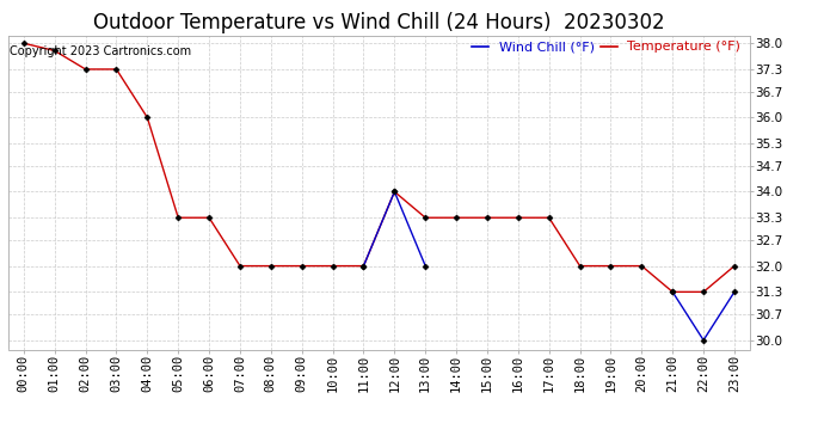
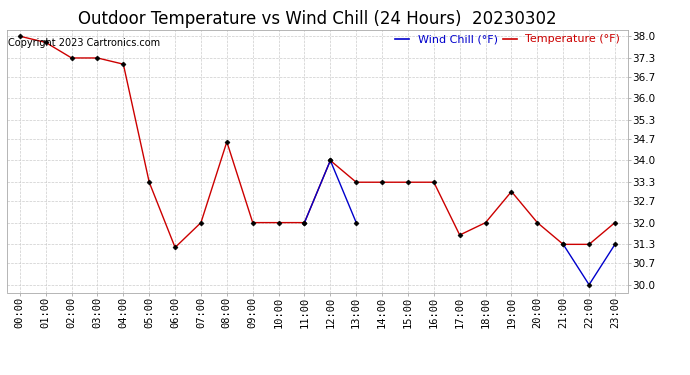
Temperature (°F)/04:00: 36.0 -> 37.1
Temperature (°F)/06:00: 33.3 -> 31.2
Temperature (°F)/08:00: 32.0 -> 34.6
Temperature (°F)/17:00: 33.3 -> 31.6
Temperature (°F)/19:00: 32.0 -> 33.0
